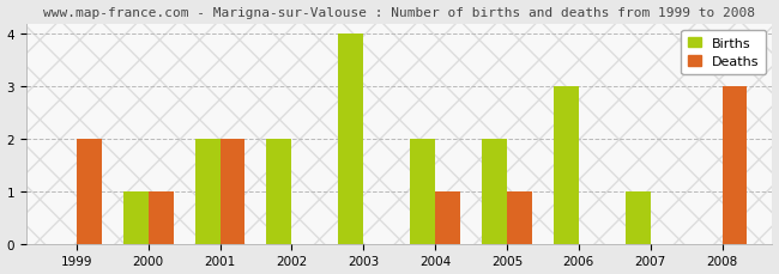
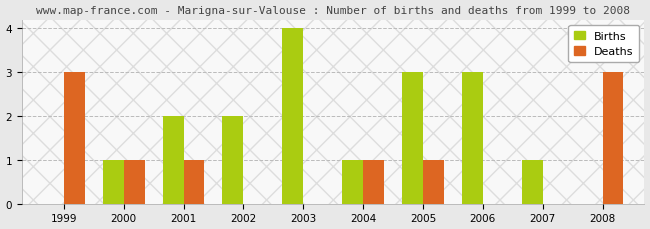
Deaths/1999: 2 -> 3
Deaths/2001: 2 -> 1
Births/2004: 2 -> 1
Births/2005: 2 -> 3
